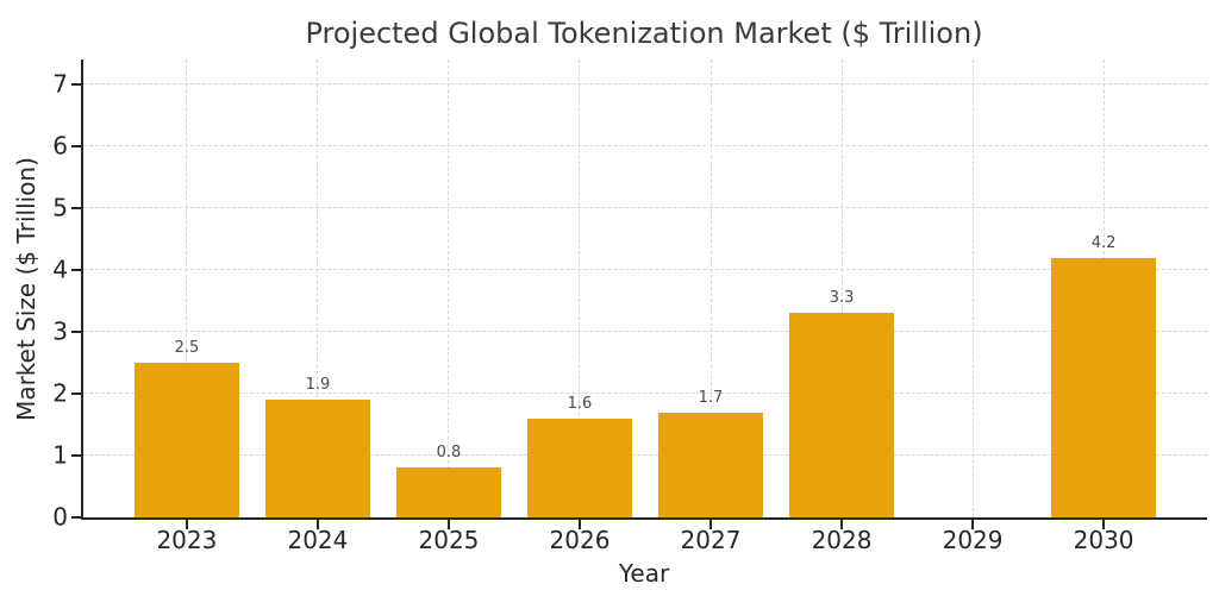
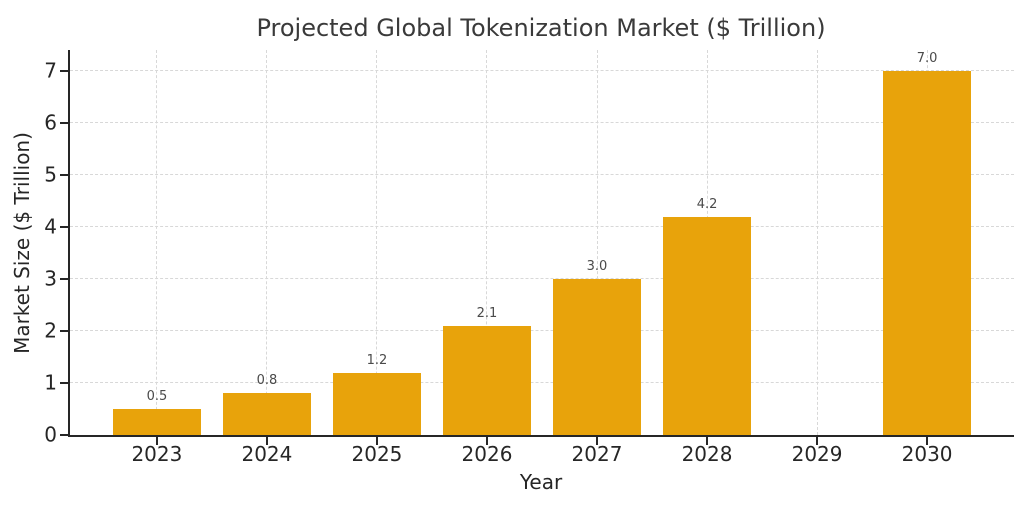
2023: 2.5 -> 0.5
2024: 1.9 -> 0.8
2025: 0.8 -> 1.2
2026: 1.6 -> 2.1
2027: 1.7 -> 3.0
2028: 3.3 -> 4.2
2030: 4.2 -> 7.0
